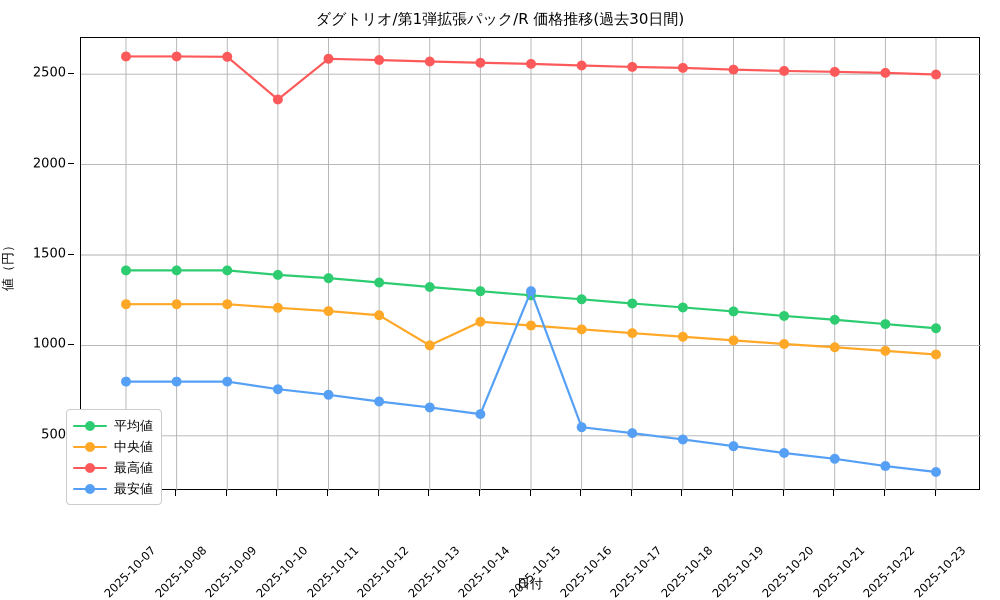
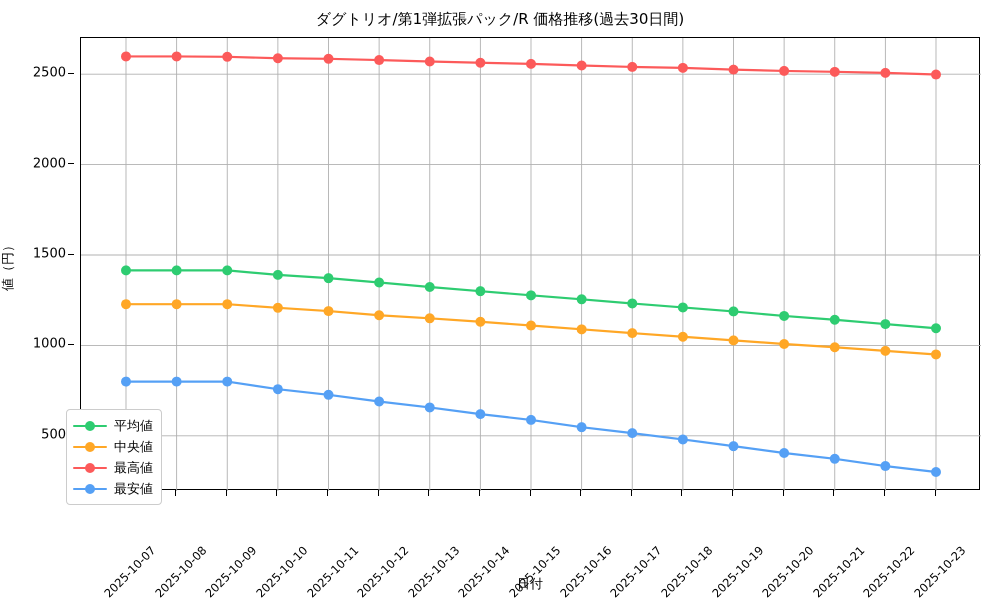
最高値/2025-10-10: 2360 -> 2590
中央値/2025-10-13: 1000 -> 1150
最安値/2025-10-15: 1300 -> 590
